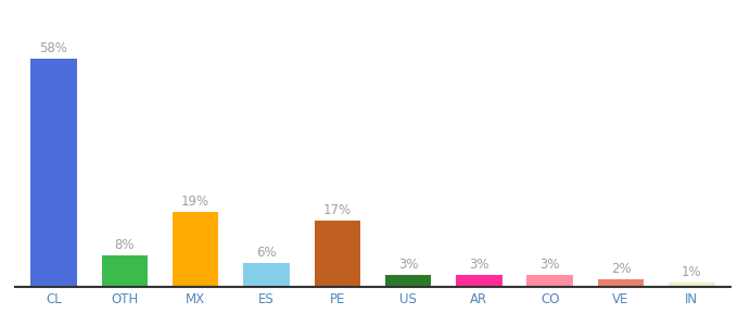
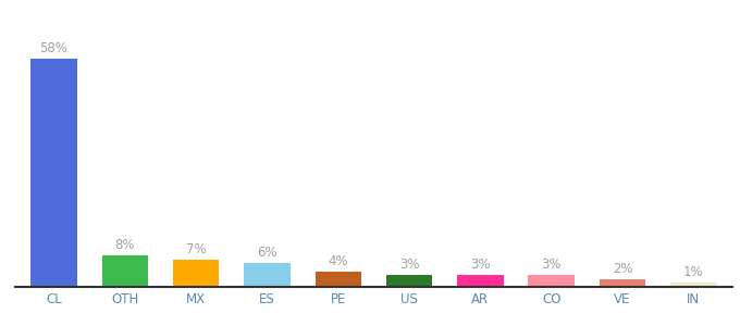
MX: 19% -> 7%
PE: 17% -> 4%
